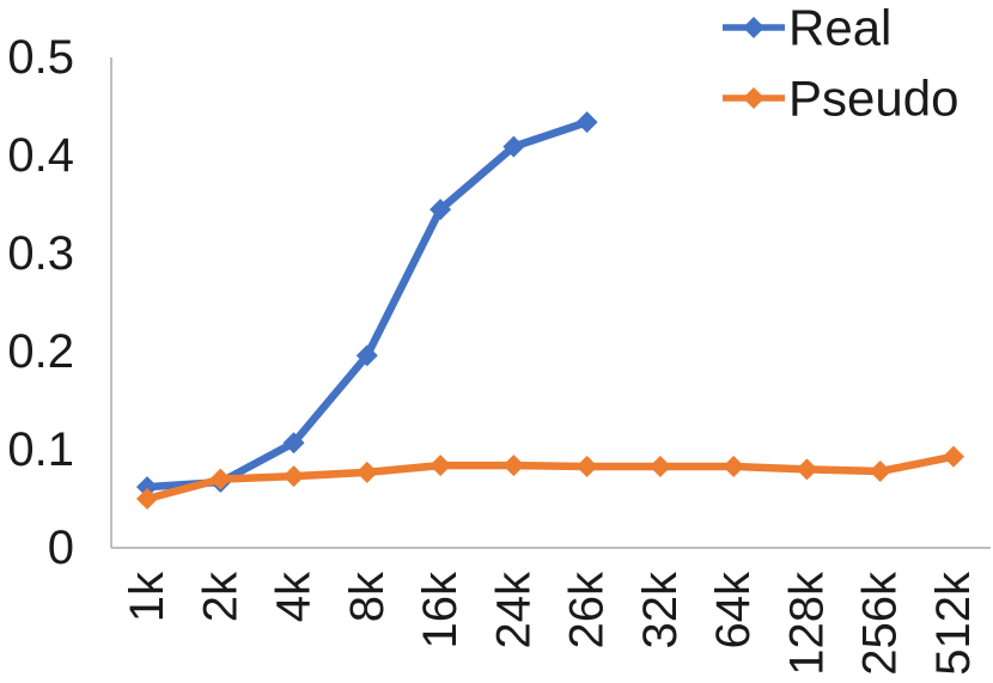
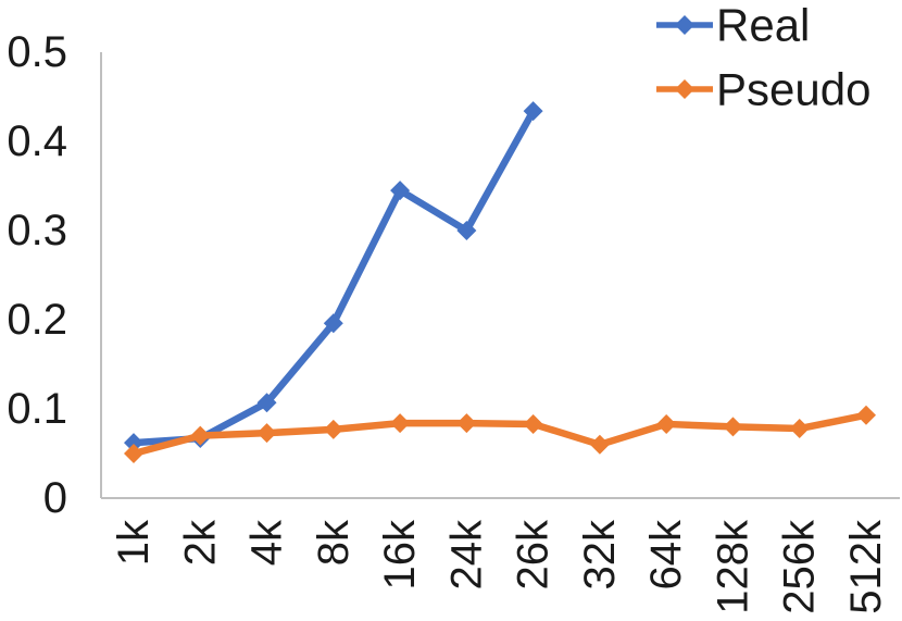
Real/24k: 0.41 -> 0.30
Pseudo/32k: 0.08 -> 0.06
